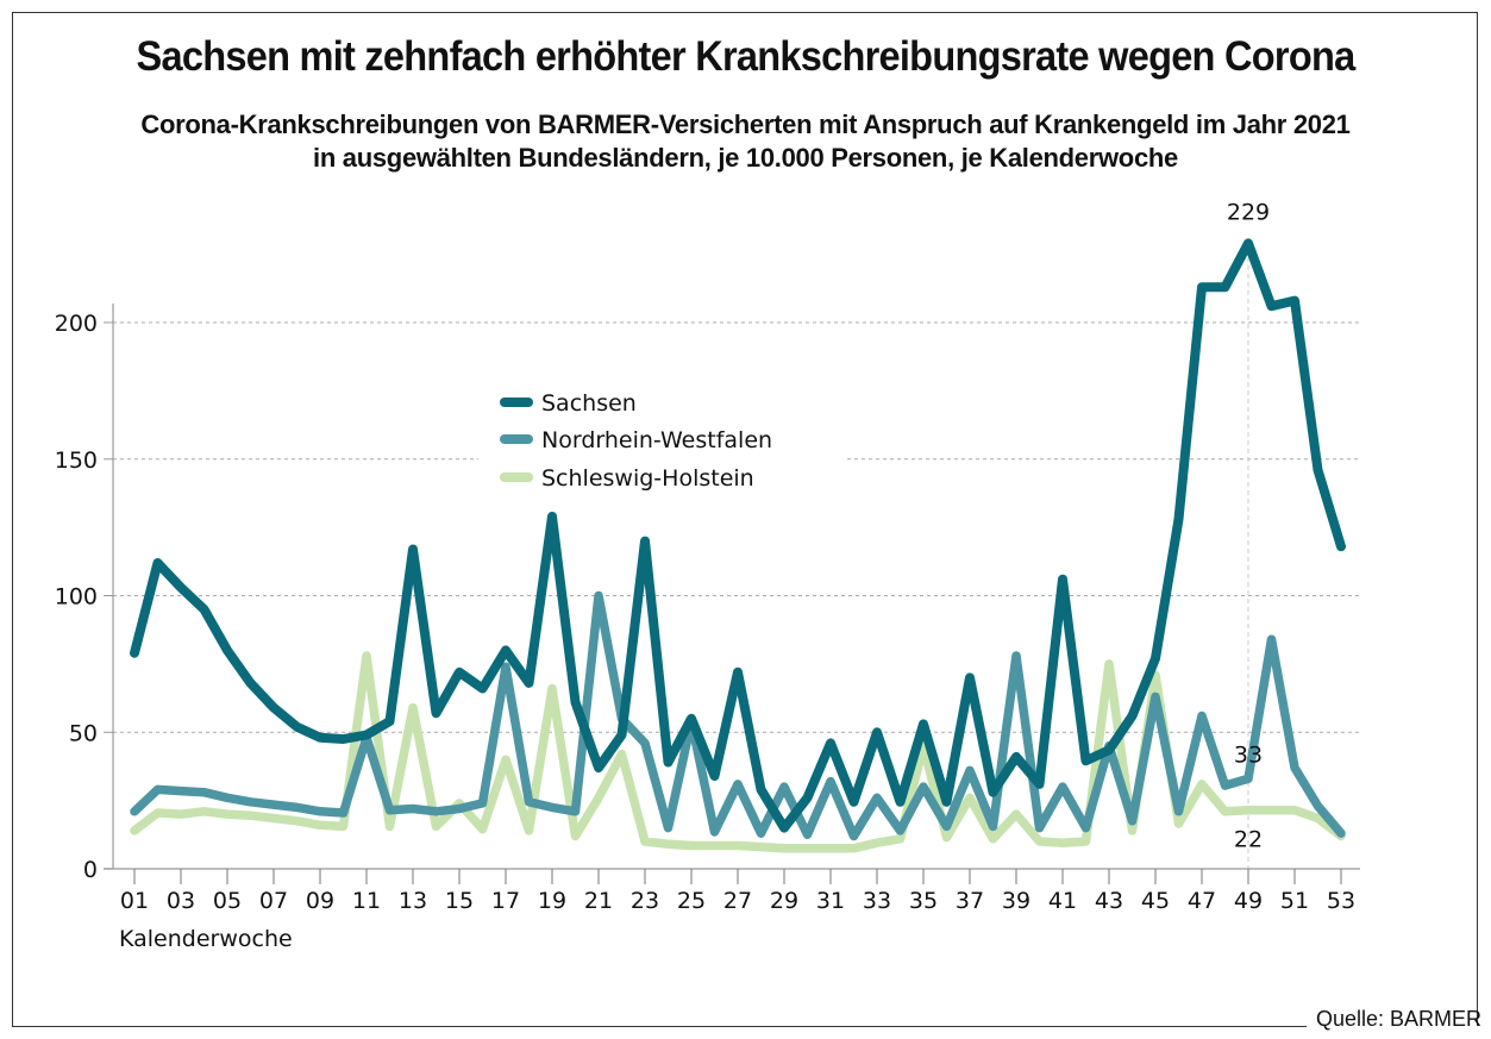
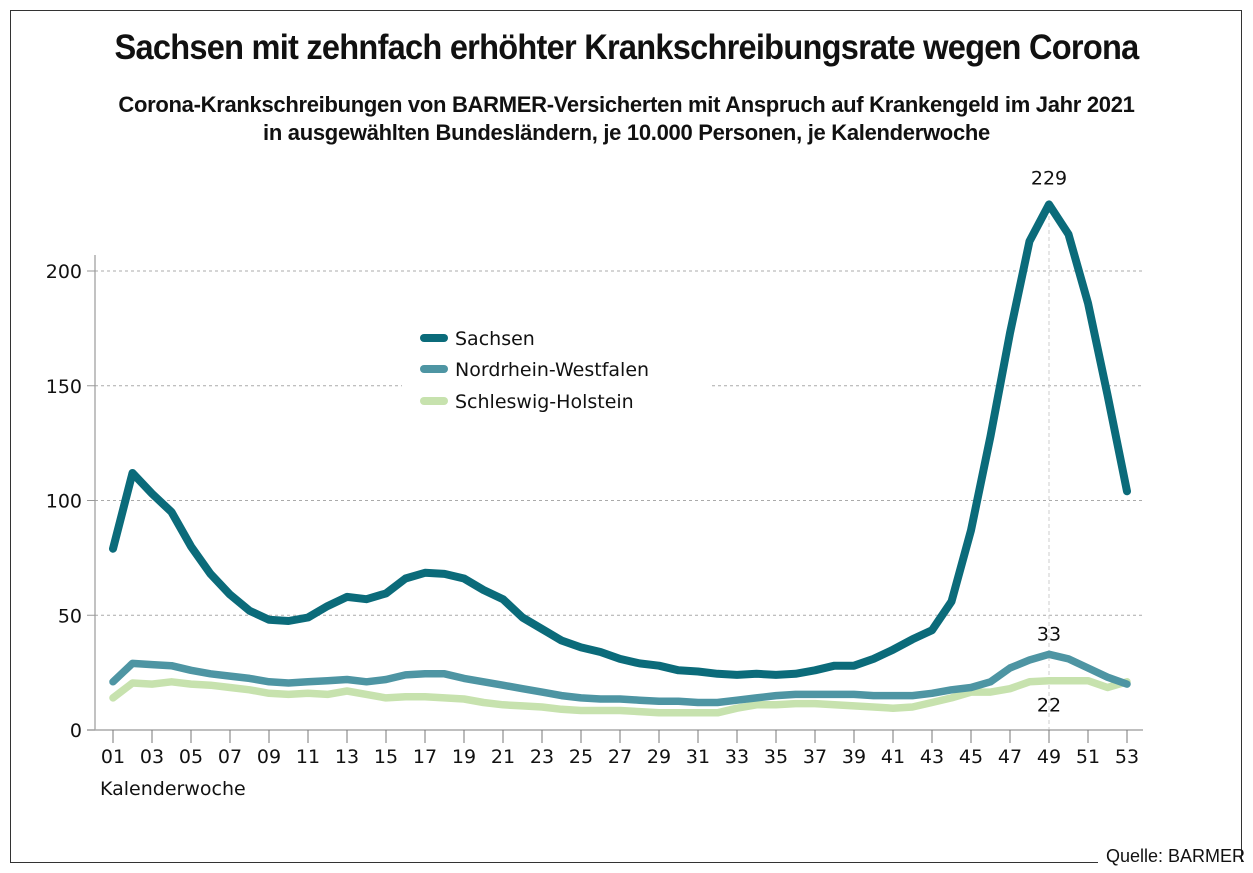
Nordrhein-Westfalen/11: 48 -> 21
Schleswig-Holstein/11: 78 -> 16
Sachsen/13: 117 -> 58
Schleswig-Holstein/13: 59 -> 17
Sachsen/15: 72 -> 60
Schleswig-Holstein/15: 24 -> 14
Sachsen/17: 80 -> 68
Nordrhein-Westfalen/17: 74 -> 24
Schleswig-Holstein/17: 40 -> 14
Sachsen/19: 129 -> 66
Schleswig-Holstein/19: 66 -> 14
Sachsen/21: 37 -> 57
Nordrhein-Westfalen/21: 100 -> 20
Schleswig-Holstein/21: 26 -> 11
Nordrhein-Westfalen/22: 55 -> 18
Schleswig-Holstein/22: 42 -> 10
Sachsen/23: 120 -> 44
Nordrhein-Westfalen/23: 46 -> 16
Sachsen/25: 55 -> 36
Nordrhein-Westfalen/25: 54 -> 14
Sachsen/27: 72 -> 31
Nordrhein-Westfalen/27: 31 -> 14
Sachsen/29: 15 -> 28
Nordrhein-Westfalen/29: 30 -> 12
Sachsen/31: 46 -> 26
Nordrhein-Westfalen/31: 32 -> 12
Sachsen/33: 50 -> 24
Nordrhein-Westfalen/33: 26 -> 13
Sachsen/35: 53 -> 24
Nordrhein-Westfalen/35: 30 -> 15
Schleswig-Holstein/35: 45 -> 11
Sachsen/37: 70 -> 26
Nordrhein-Westfalen/37: 36 -> 16
Schleswig-Holstein/37: 26 -> 12
Sachsen/39: 41 -> 28
Nordrhein-Westfalen/39: 78 -> 16
Schleswig-Holstein/39: 20 -> 10
Sachsen/41: 106 -> 35
Nordrhein-Westfalen/41: 30 -> 15
Nordrhein-Westfalen/43: 45 -> 16
Schleswig-Holstein/43: 75 -> 12
Sachsen/45: 77 -> 87
Nordrhein-Westfalen/45: 63 -> 18
Schleswig-Holstein/45: 71 -> 16
Sachsen/47: 213 -> 173
Nordrhein-Westfalen/47: 56 -> 27
Schleswig-Holstein/47: 31 -> 18
Sachsen/50: 206 -> 216
Nordrhein-Westfalen/50: 84 -> 31
Sachsen/51: 208 -> 186
Nordrhein-Westfalen/51: 37 -> 27
Sachsen/53: 118 -> 104
Nordrhein-Westfalen/53: 13 -> 20
Schleswig-Holstein/53: 12 -> 21
